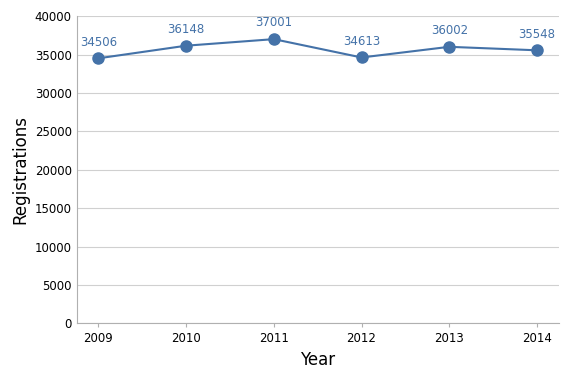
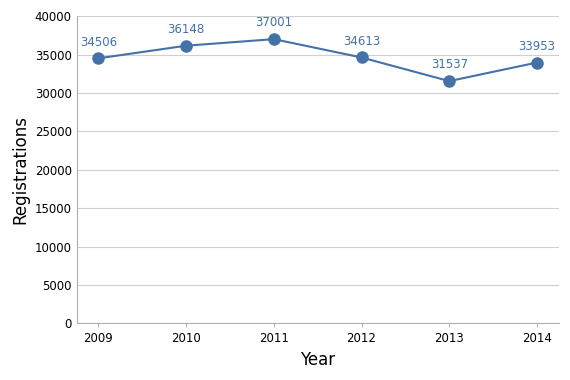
2013: 36002 -> 31537
2014: 35548 -> 33953
